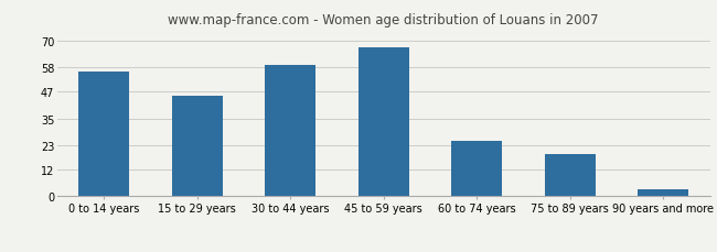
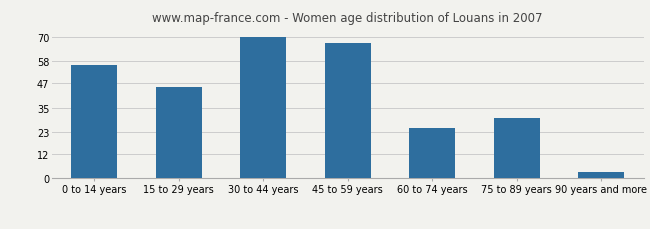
30 to 44 years: 59 -> 70
75 to 89 years: 19 -> 30
